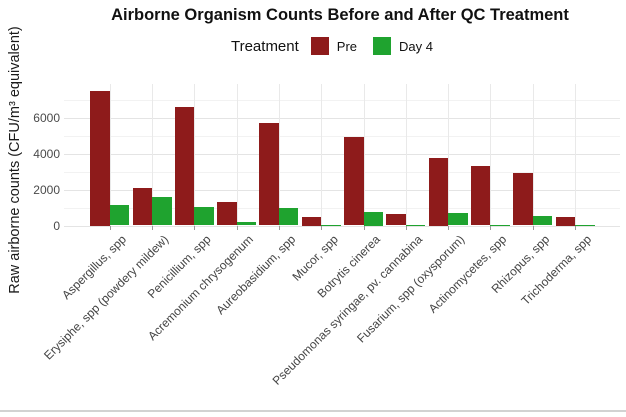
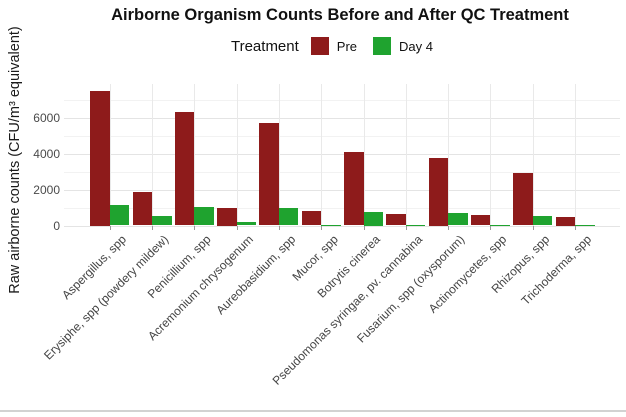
Pre/Erysiphe, spp (powdery mildew): 2100 -> 1800
Day 4/Erysiphe, spp (powdery mildew): 1600 -> 600
Pre/Penicillium, spp: 6600 -> 6300
Pre/Acremonium chrysogenum: 1300 -> 1000
Pre/Mucor, spp: 500 -> 800
Pre/Botrytis cinerea: 4900 -> 4100
Pre/Actinomycetes, spp: 3300 -> 600
